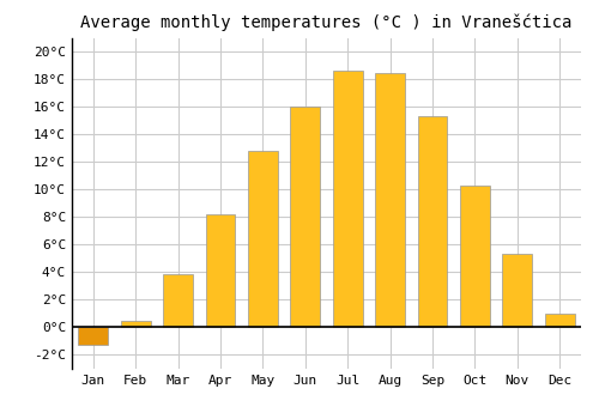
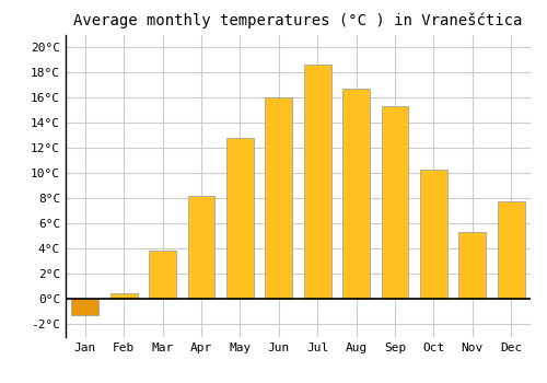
Aug: 18.4°C -> 16.7°C
Dec: 1.0°C -> 7.8°C
